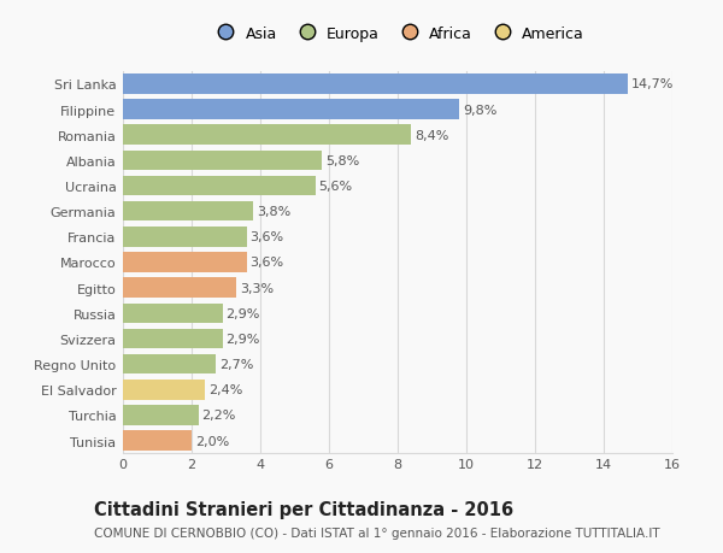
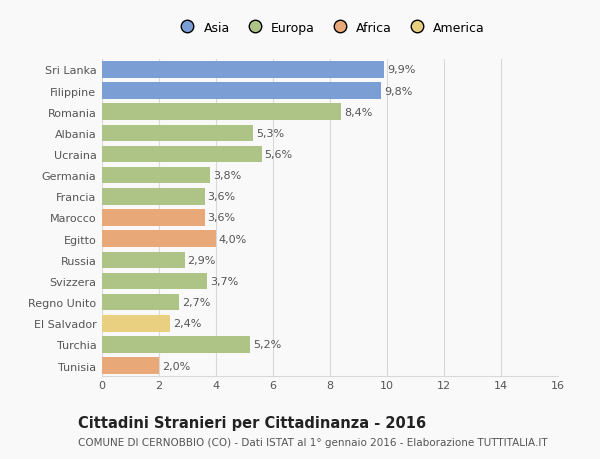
Sri Lanka: 14,7% -> 9,9%
Albania: 5,8% -> 5,3%
Egitto: 3,3% -> 4,0%
Svizzera: 2,9% -> 3,7%
Turchia: 2,2% -> 5,2%
